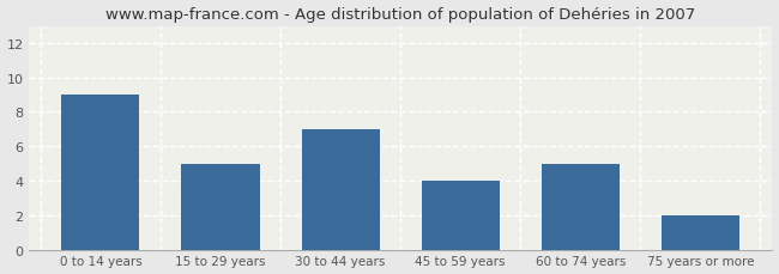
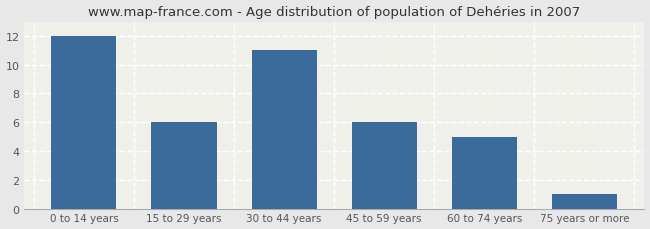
0 to 14 years: 9 -> 12
15 to 29 years: 5 -> 6
30 to 44 years: 7 -> 11
45 to 59 years: 4 -> 6
75 years or more: 2 -> 1
